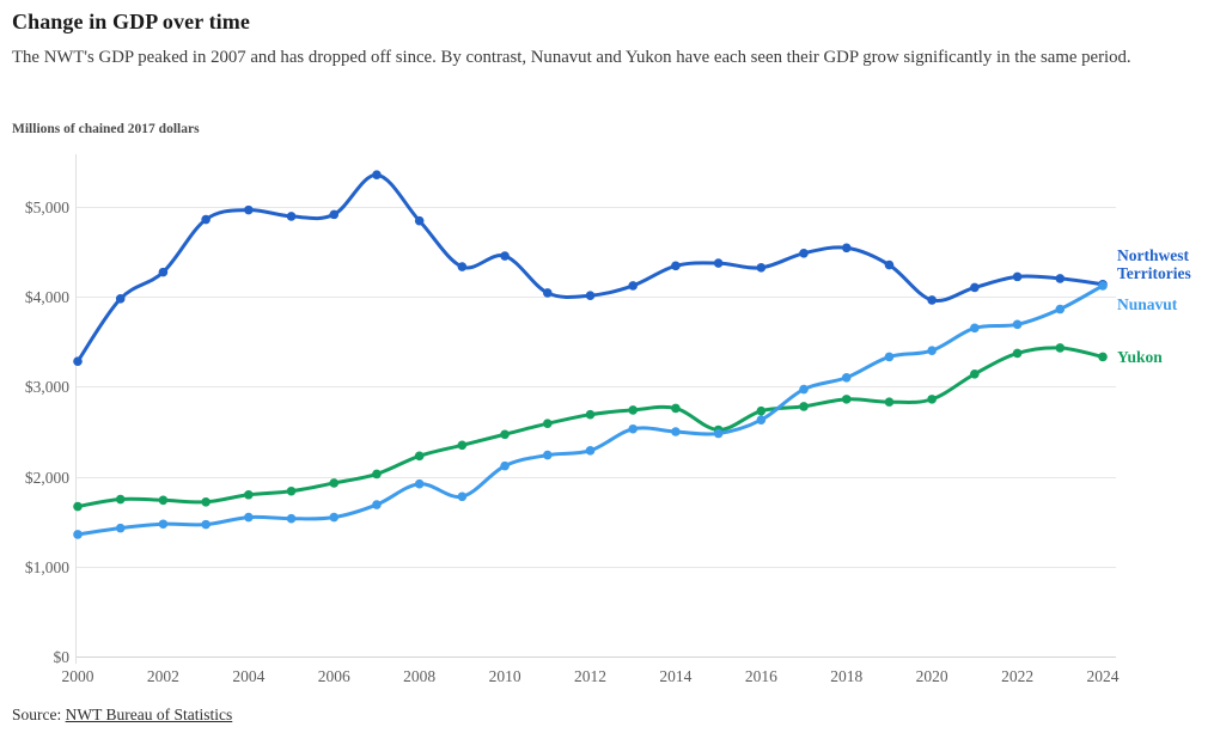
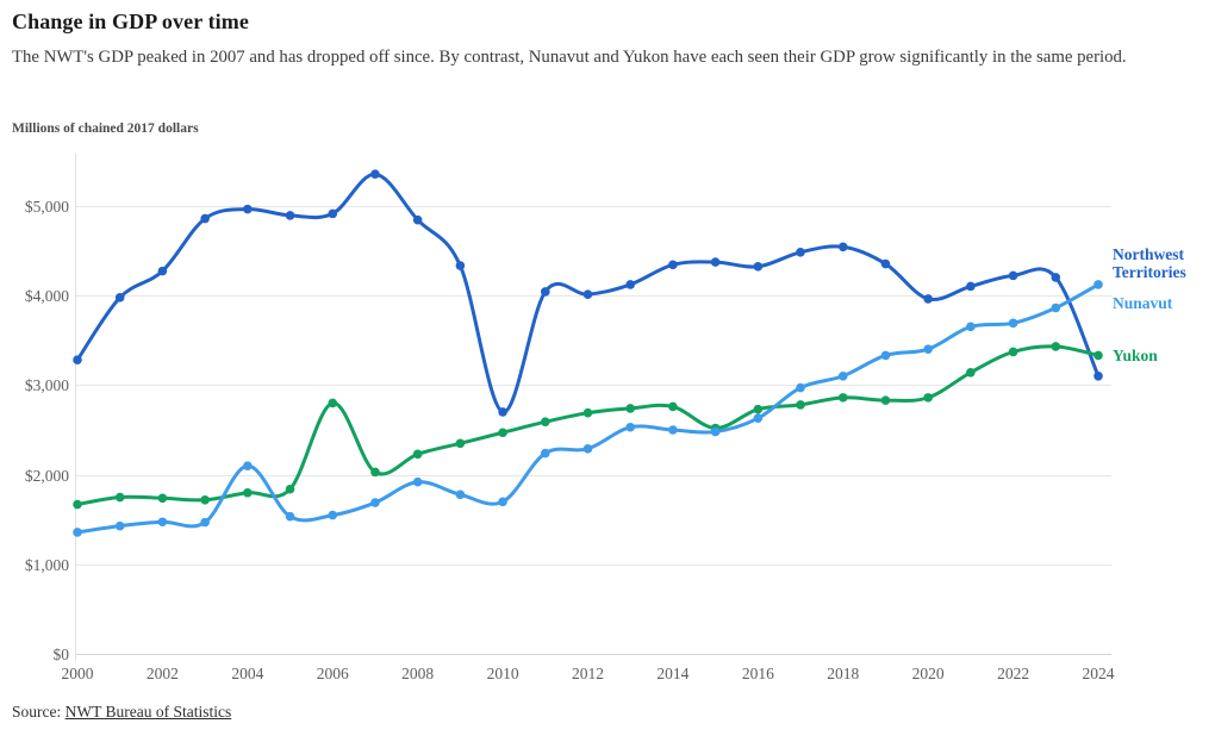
Nunavut/2004: $1600 -> $2100
Yukon/2006: $1900 -> $2800
Northwest Territories/2010: $4400 -> $2700
Nunavut/2010: $2100 -> $1700
Northwest Territories/2024: $4100 -> $3100
